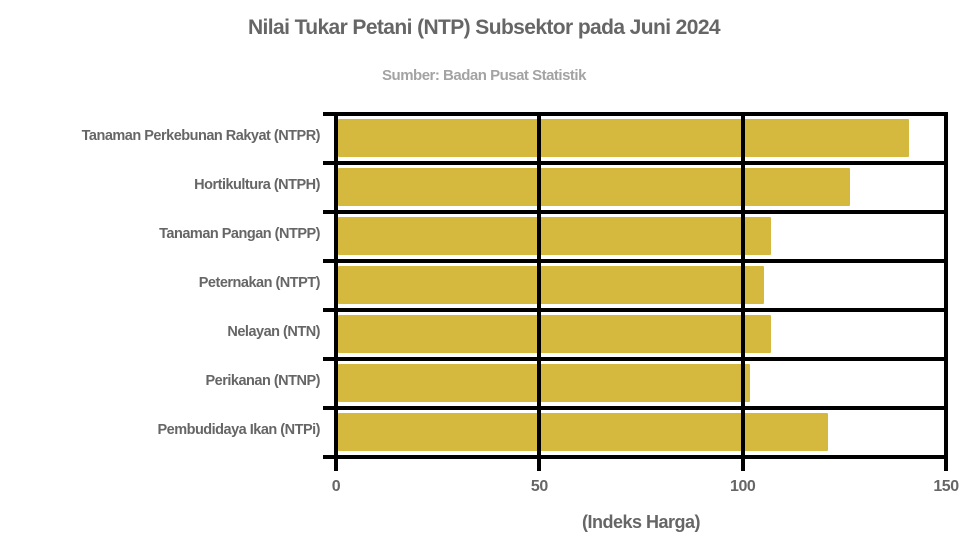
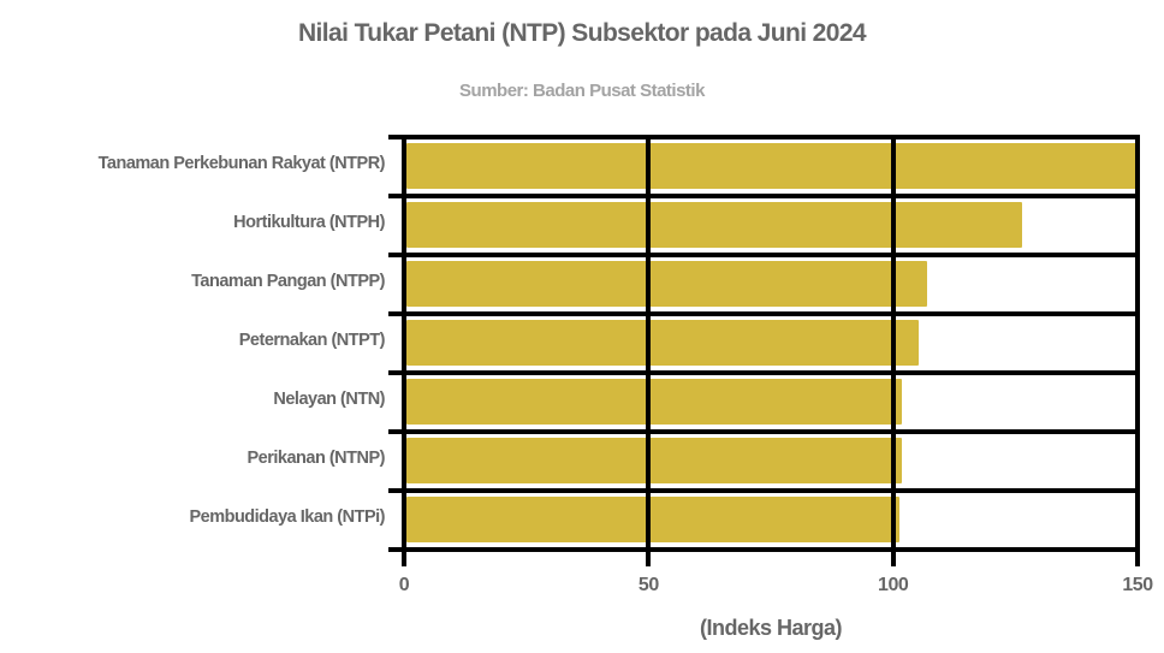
Tanaman Perkebunan Rakyat (NTPR): 141 -> 150
Nelayan (NTN): 107 -> 102
Pembudidaya Ikan (NTPi): 121 -> 101
